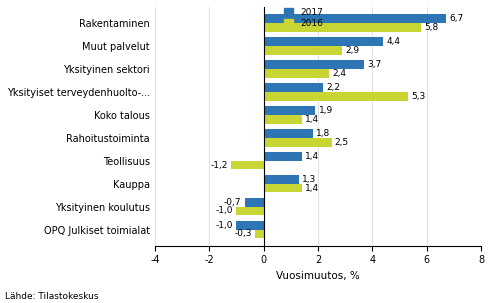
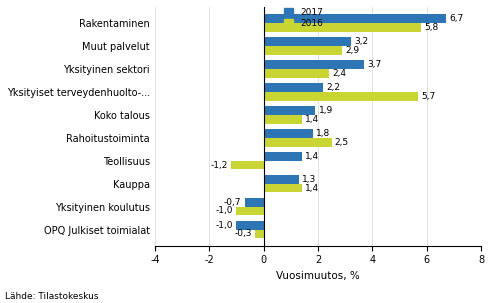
2017/Muut palvelut: 4,4 -> 3,2
2016/Yksityiset terveydenhuolto-...: 5,3 -> 5,7
